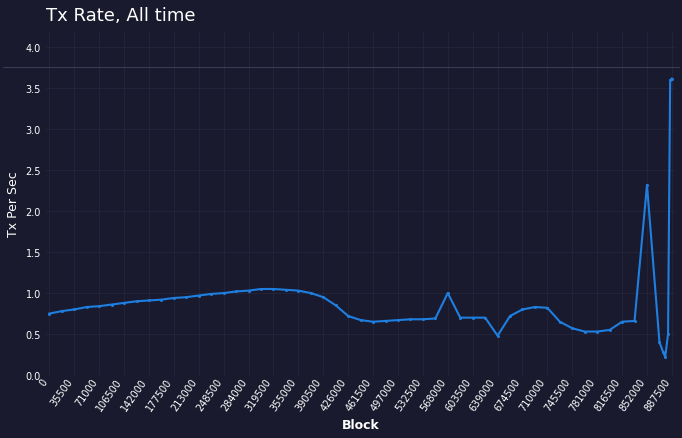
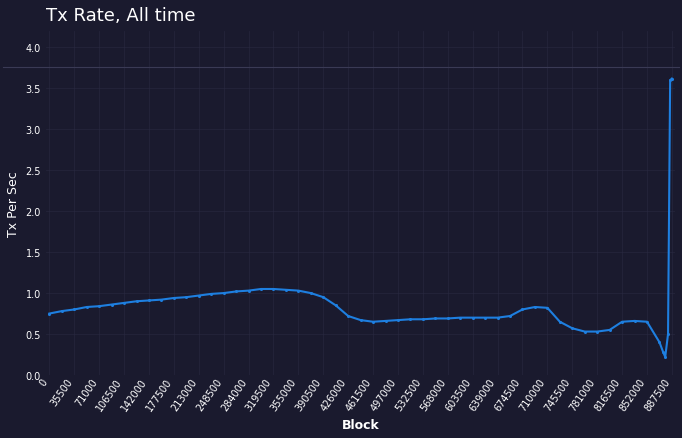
568000: 1.00 -> 0.69
639000: 0.48 -> 0.70
852000: 2.32 -> 0.65
